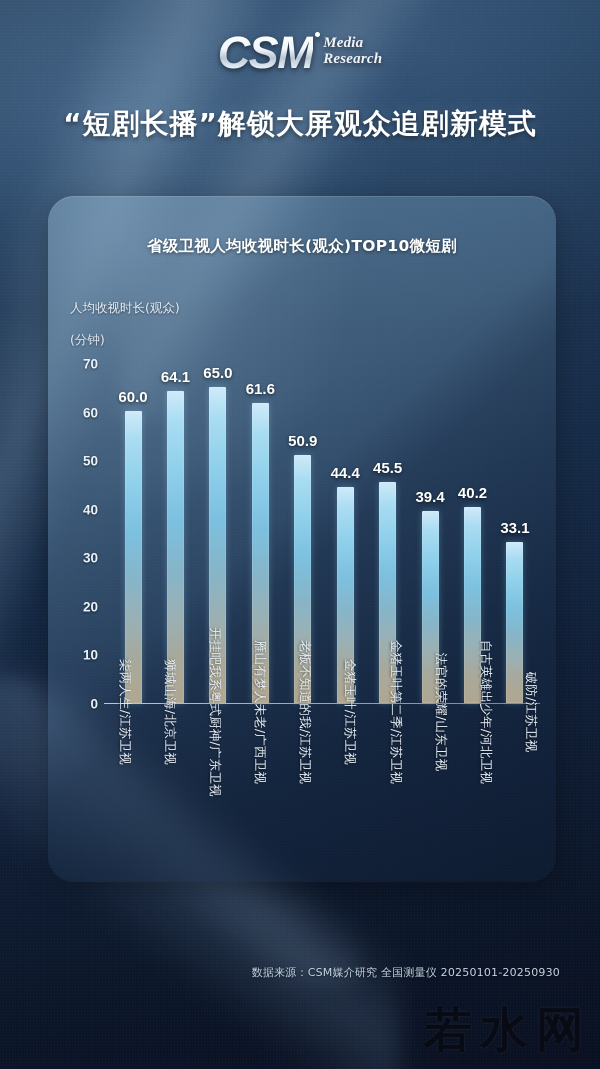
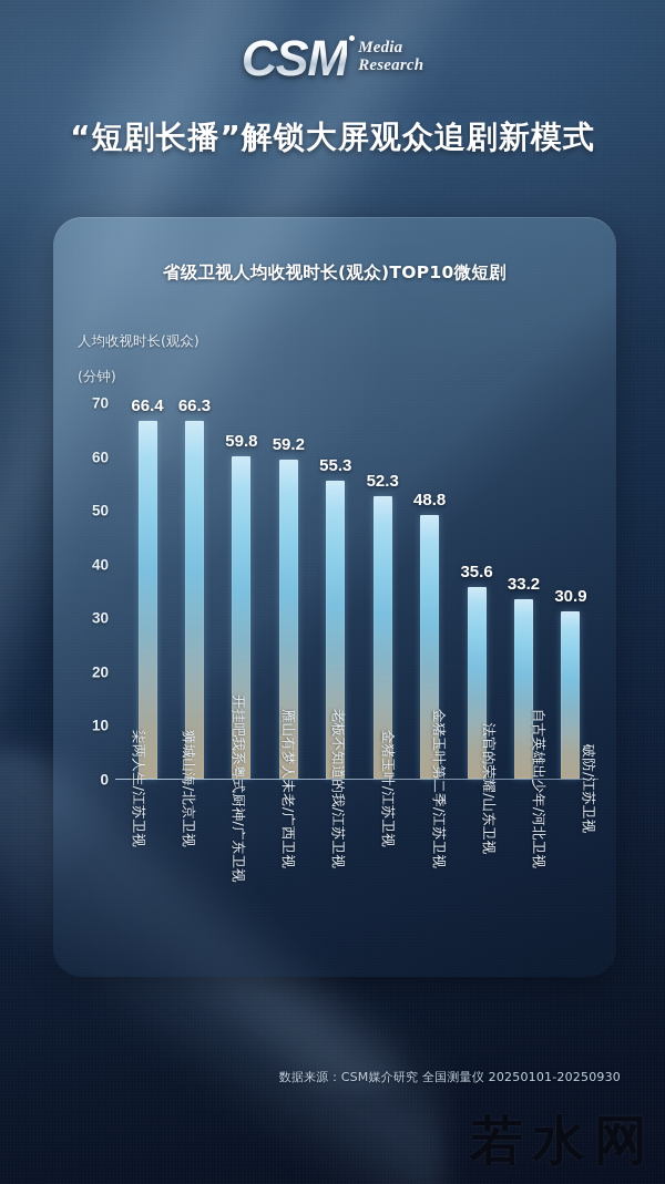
柒两人生/江苏卫视: 60.0 -> 66.4
狮城山海/北京卫视: 64.1 -> 66.3
开挂吧我系粤式厨神/广东卫视: 65.0 -> 59.8
雁山有梦人未老/广西卫视: 61.6 -> 59.2
老板不知道的我/江苏卫视: 50.9 -> 55.3
金猪玉叶/江苏卫视: 44.4 -> 52.3
金猪玉叶第二季/江苏卫视: 45.5 -> 48.8
法官的荣耀/山东卫视: 39.4 -> 35.6
自古英雄出少年/河北卫视: 40.2 -> 33.2
破防/江苏卫视: 33.1 -> 30.9
